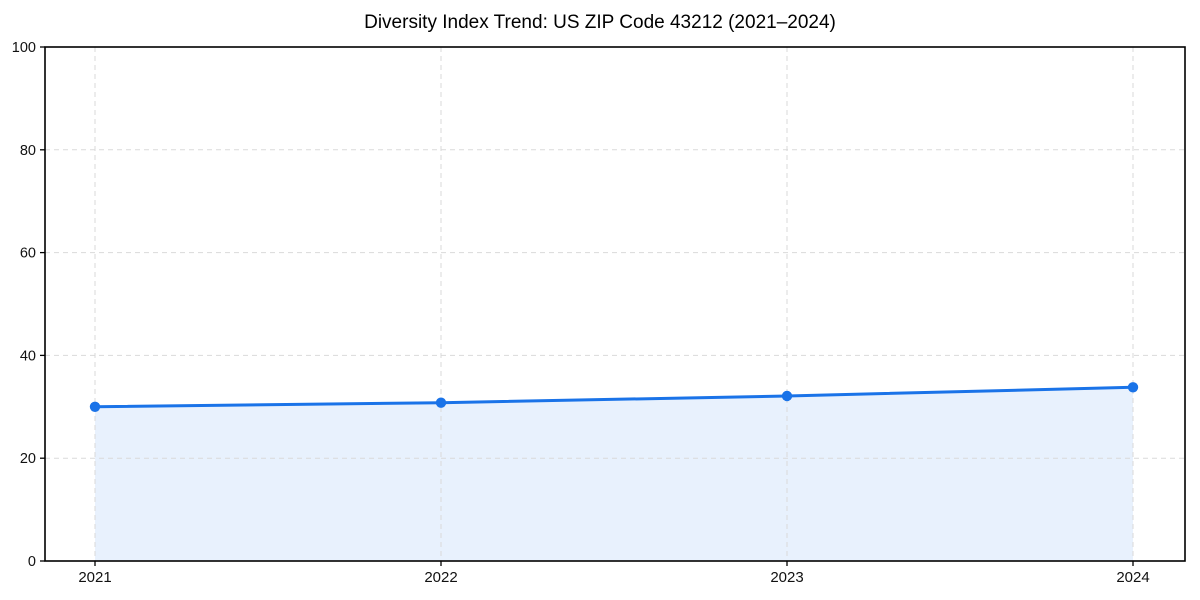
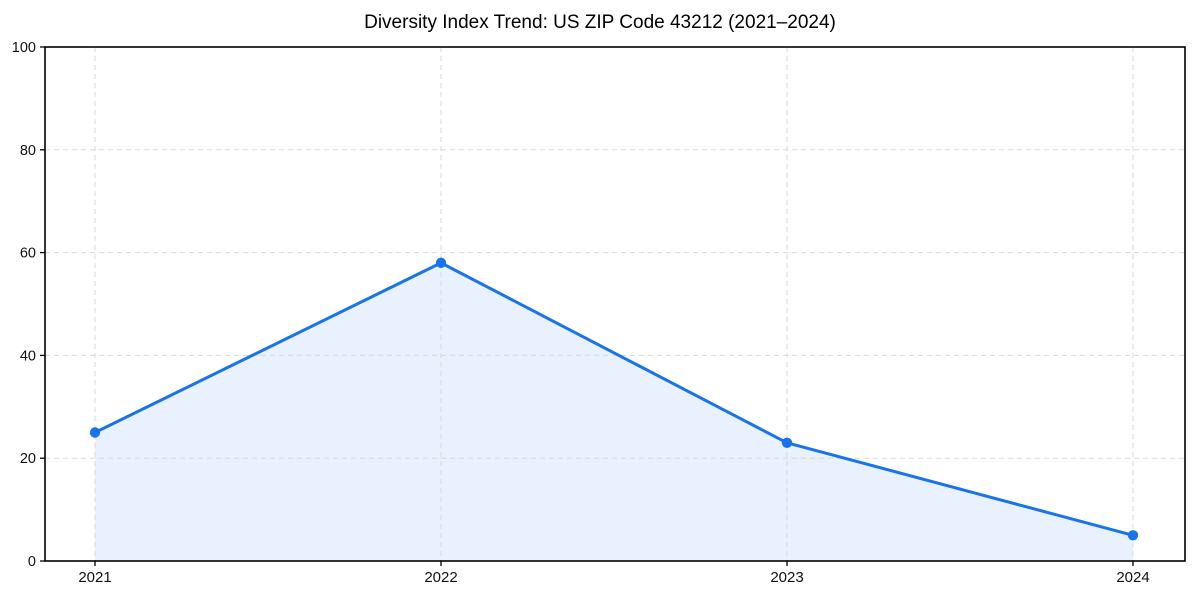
2021: 30 -> 25
2022: 31 -> 58
2023: 32 -> 23
2024: 34 -> 5
